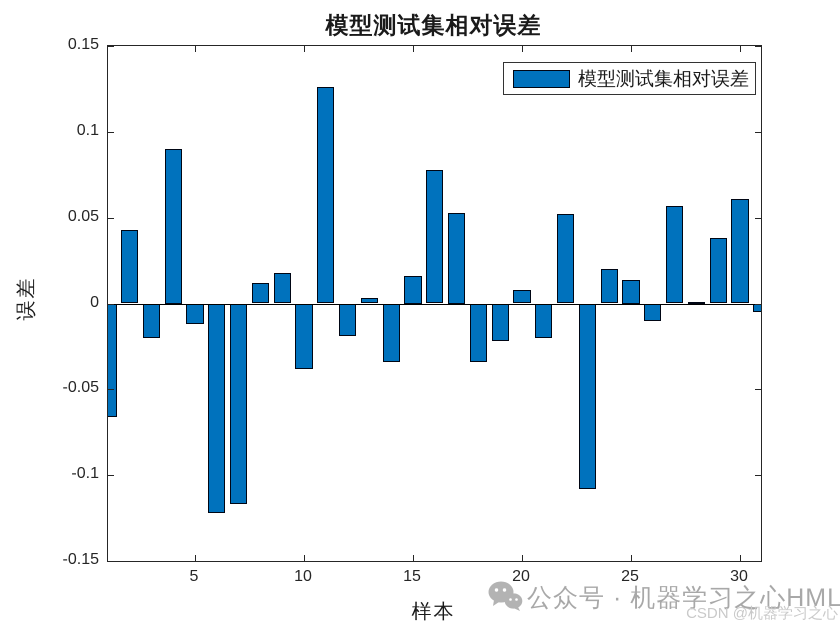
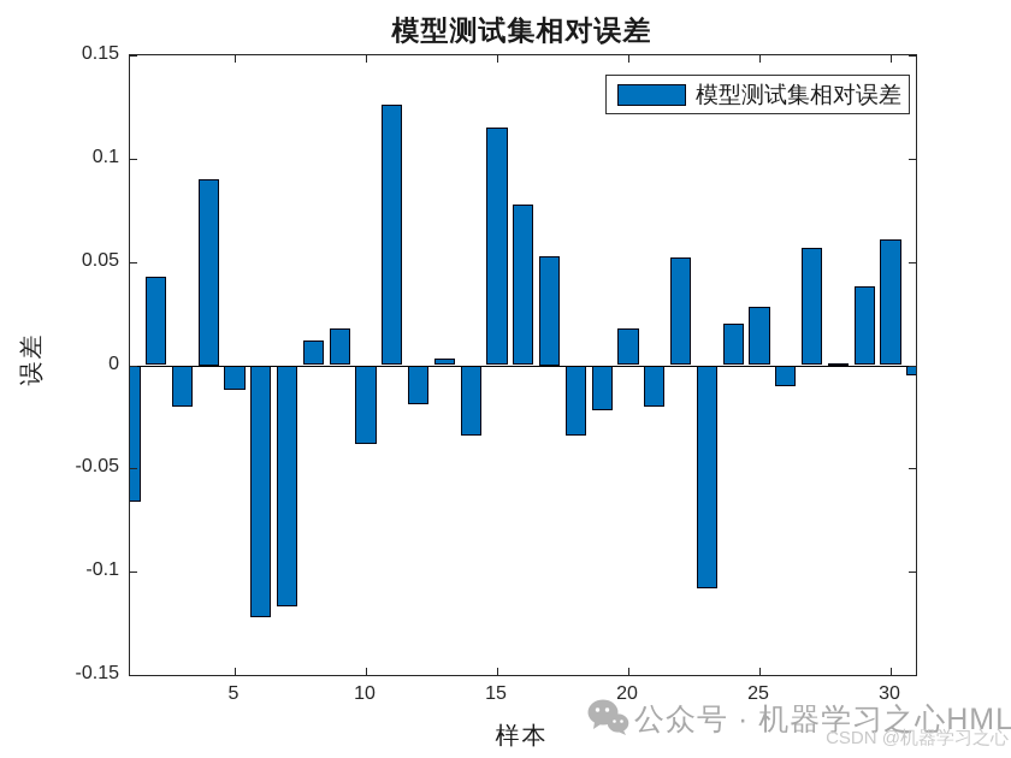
15: 0.016 -> 0.115
20: 0.008 -> 0.018
25: 0.014 -> 0.028
